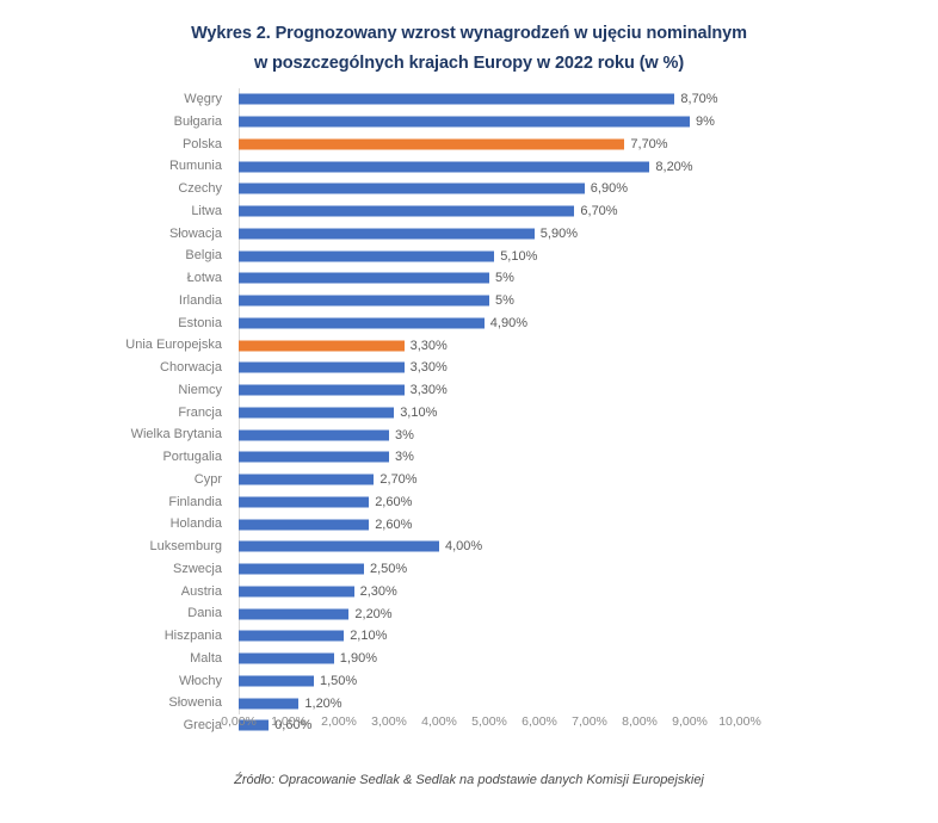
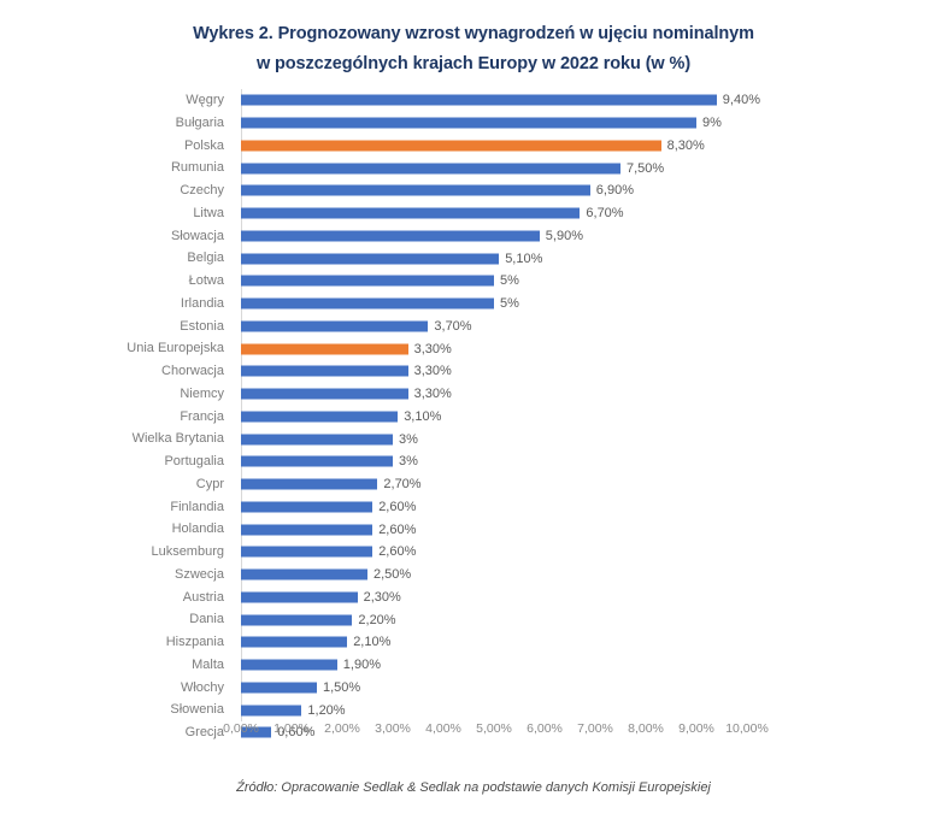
Węgry: 8,70% -> 9,40%
Polska: 7,70% -> 8,30%
Rumunia: 8,20% -> 7,50%
Estonia: 4,90% -> 3,70%
Luksemburg: 4,00% -> 2,60%
